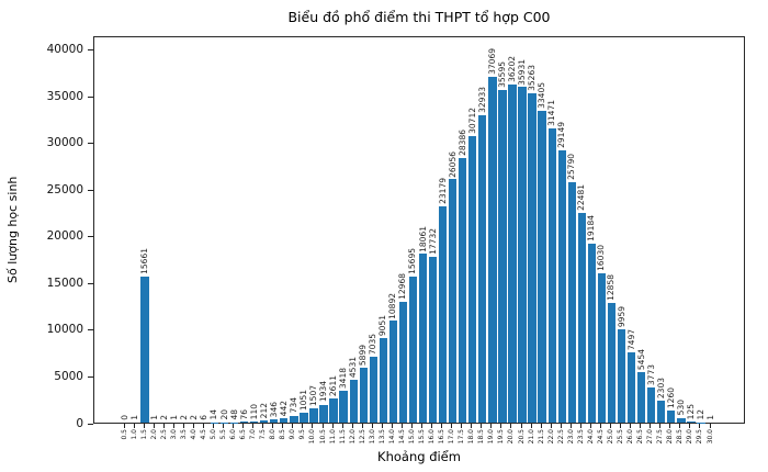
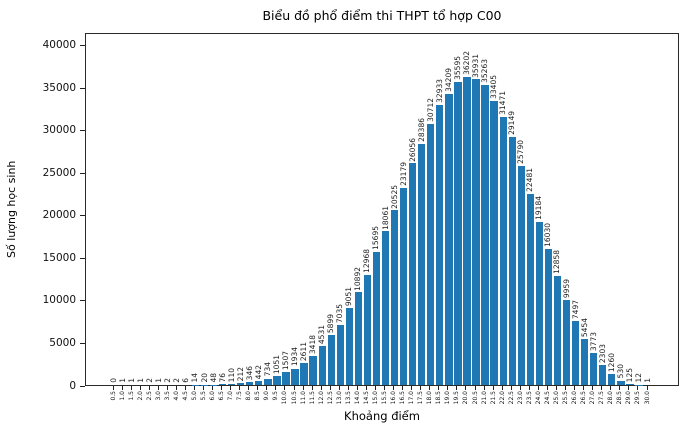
1.5: 15661 -> 1
16.0: 17732 -> 20525
19.0: 37069 -> 34209
